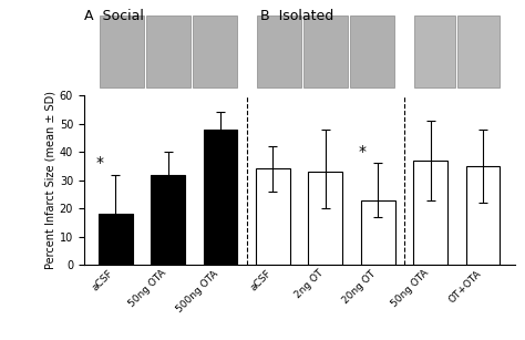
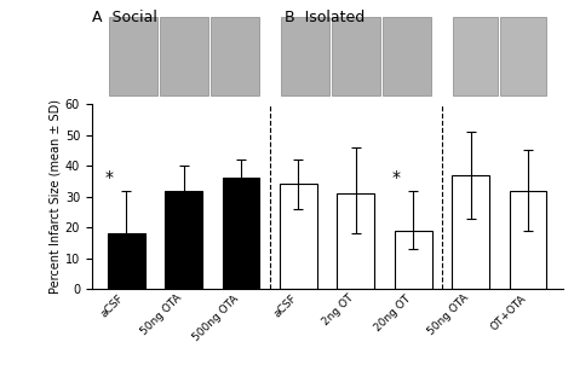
500ng OTA: 48 -> 36
2ng OT: 33 -> 31
20ng OT: 23 -> 19
OT+OTA: 35 -> 32
